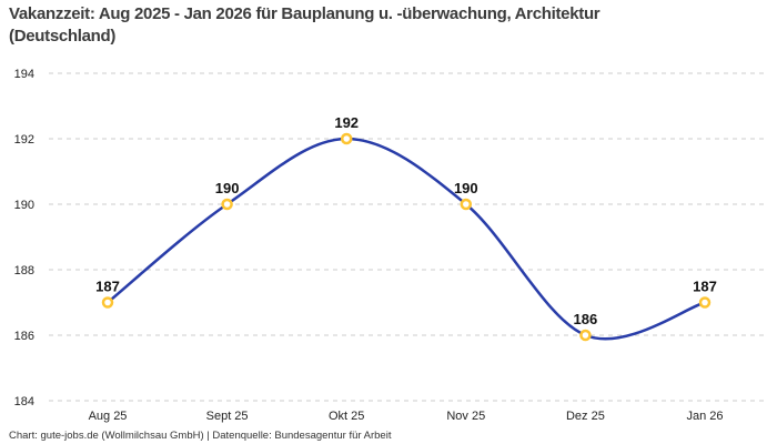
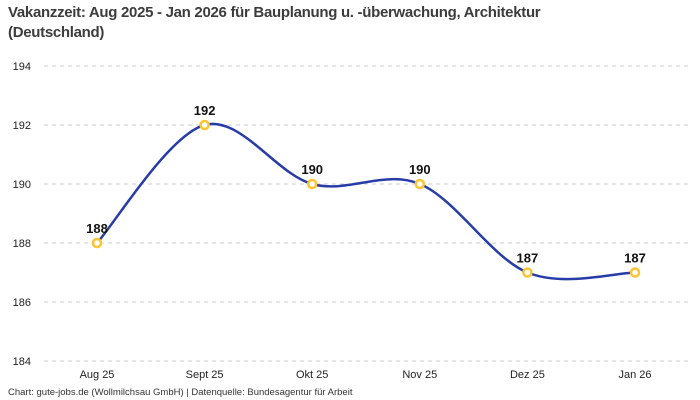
Aug 25: 187 -> 188
Sept 25: 190 -> 192
Okt 25: 192 -> 190
Dez 25: 186 -> 187
